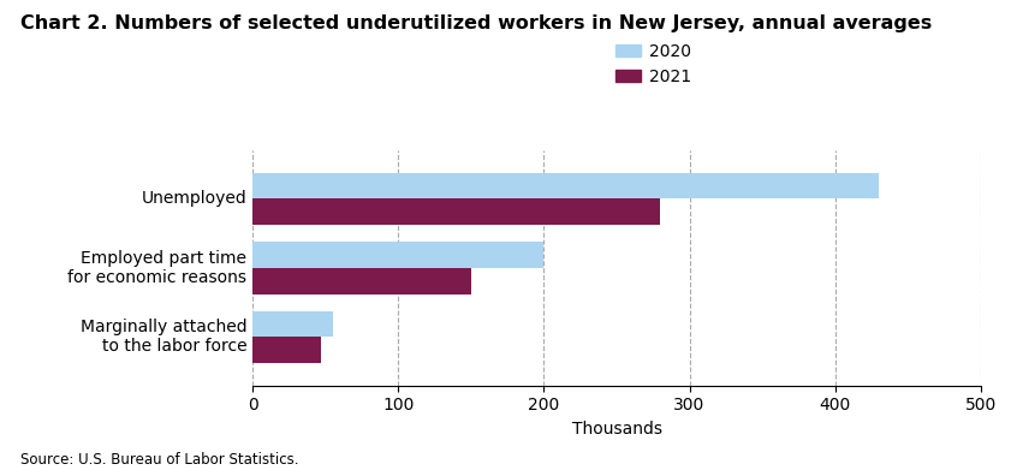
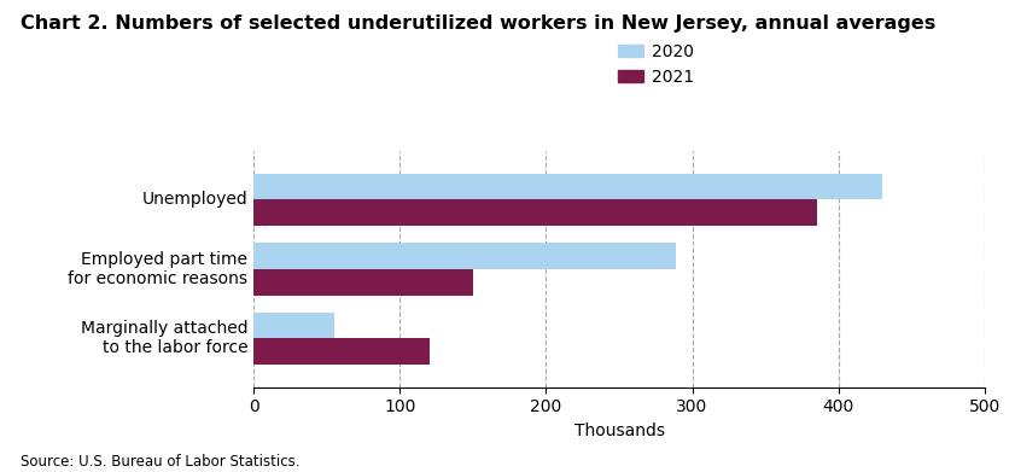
2021/Unemployed: 280 -> 385
2020/Employed part time for economic reasons: 200 -> 289
2021/Marginally attached to the labor force: 47 -> 120
